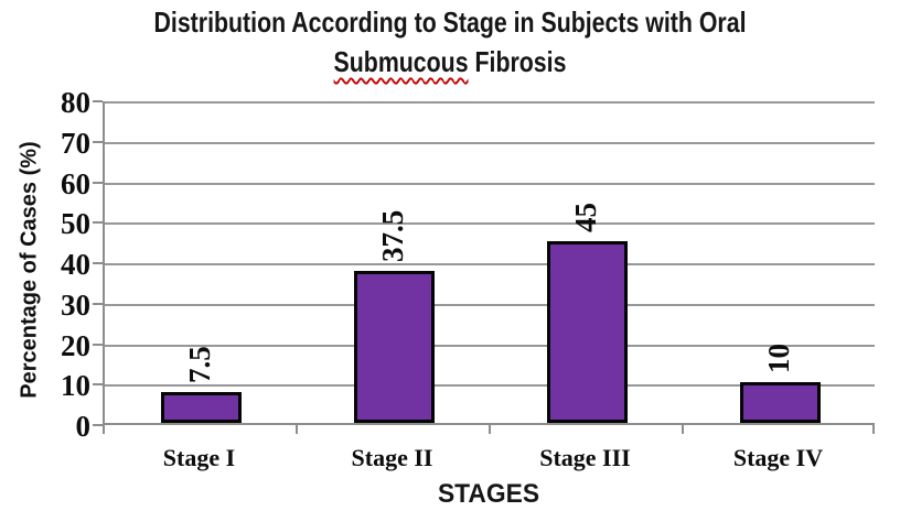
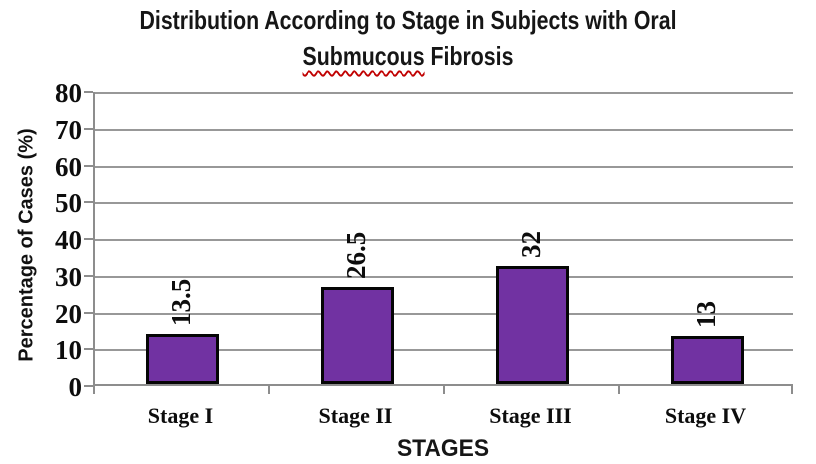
Stage I: 7.5 -> 13.5
Stage II: 37.5 -> 26.5
Stage III: 45 -> 32
Stage IV: 10 -> 13
